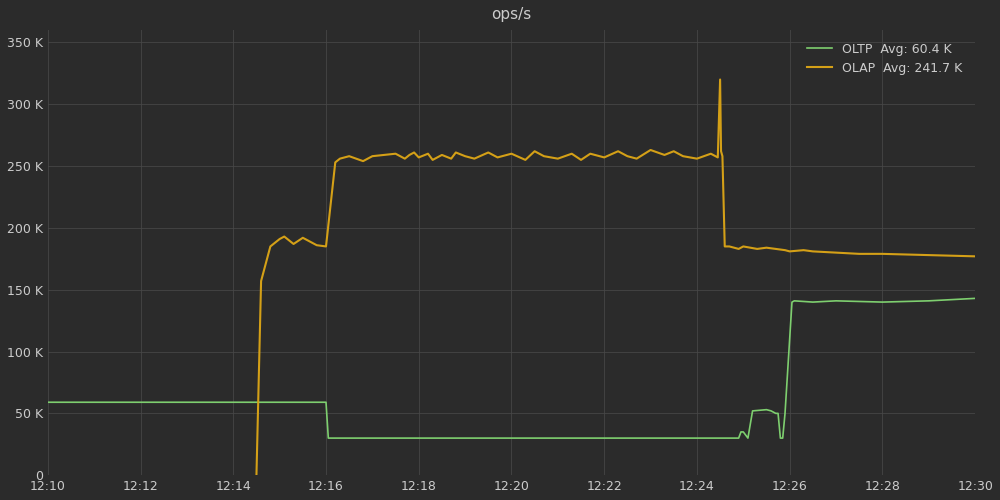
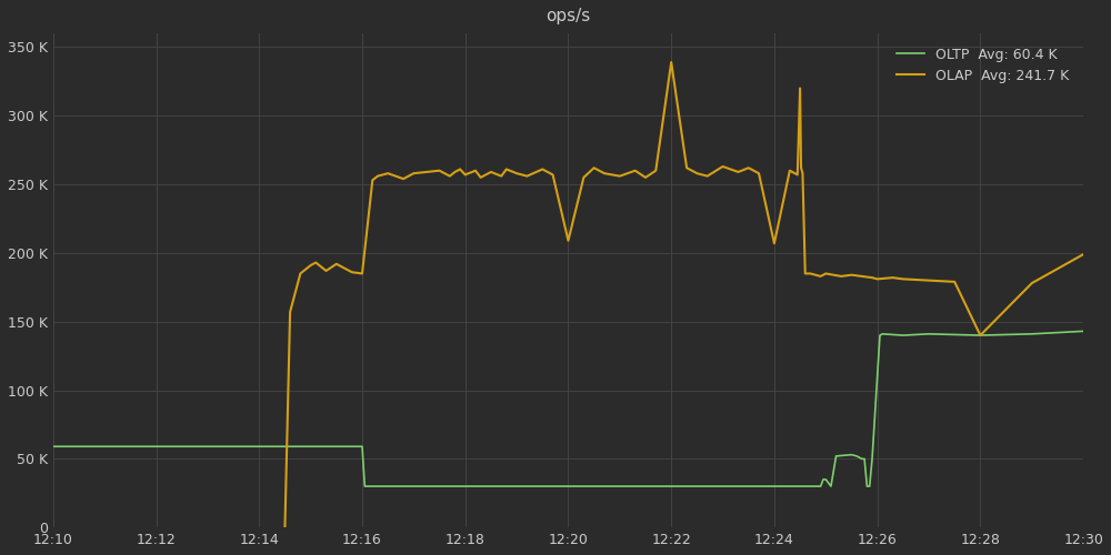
OLAP Avg: 241.7 K/12:20: 260 K -> 209 K
OLAP Avg: 241.7 K/12:22: 257 K -> 339 K
OLAP Avg: 241.7 K/12:24: 256 K -> 207 K
OLAP Avg: 241.7 K/12:28: 179 K -> 140 K
OLAP Avg: 241.7 K/12:30: 177 K -> 199 K
